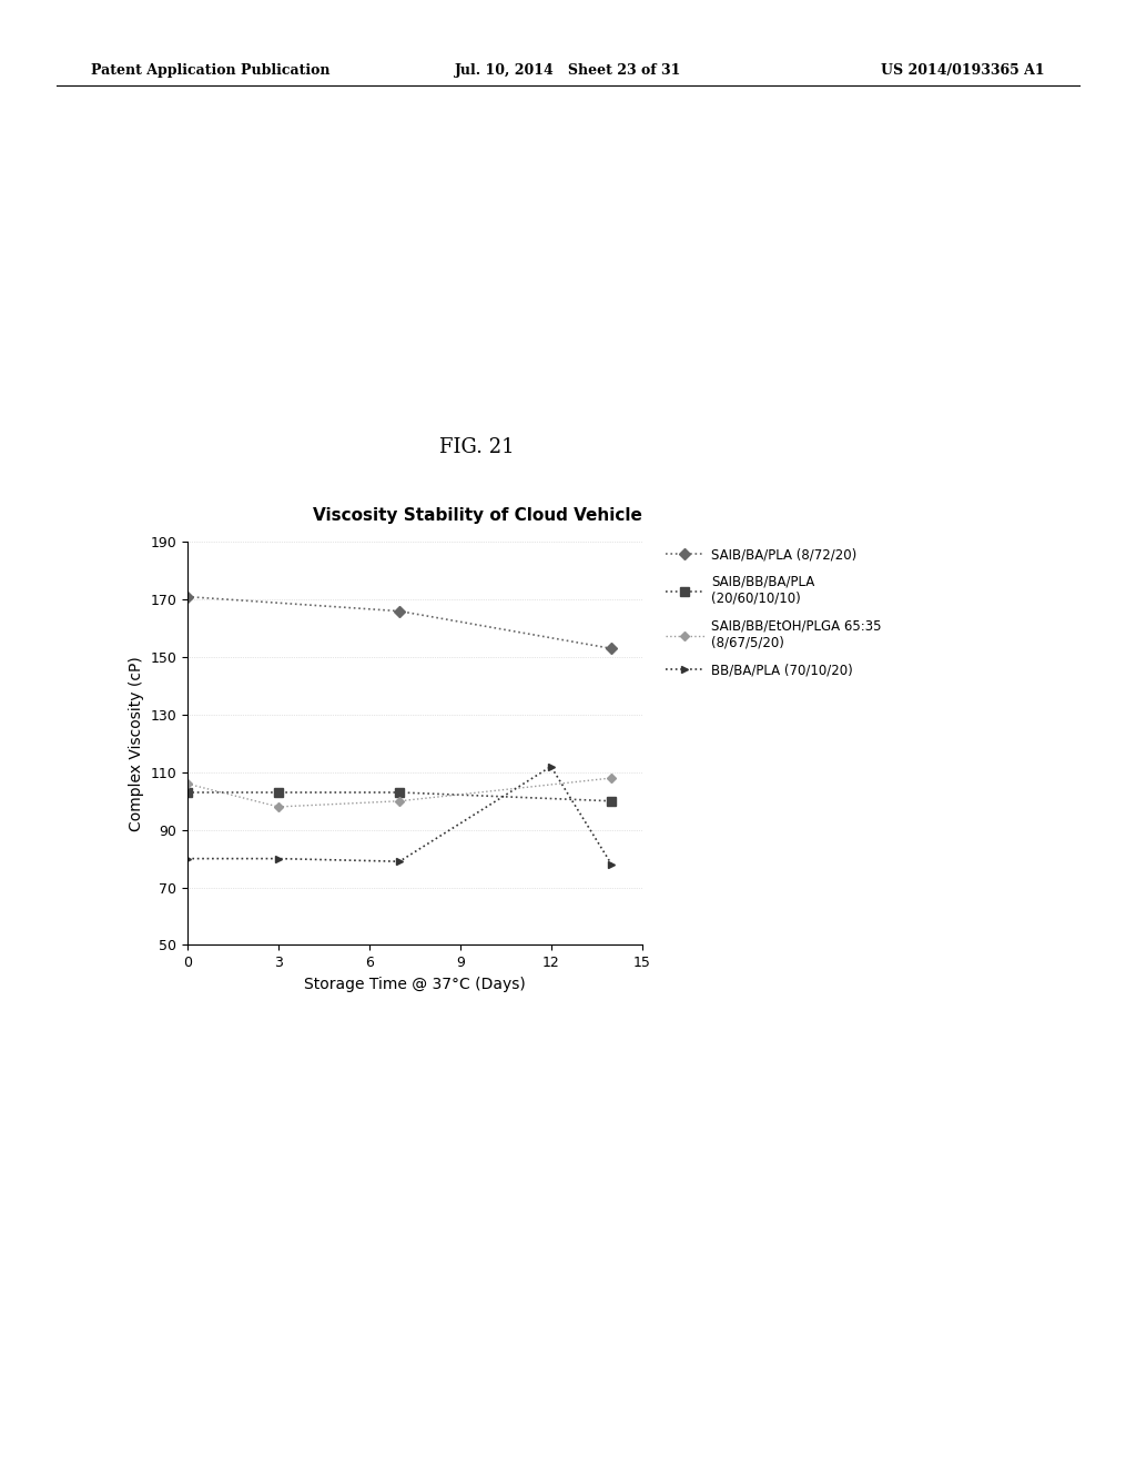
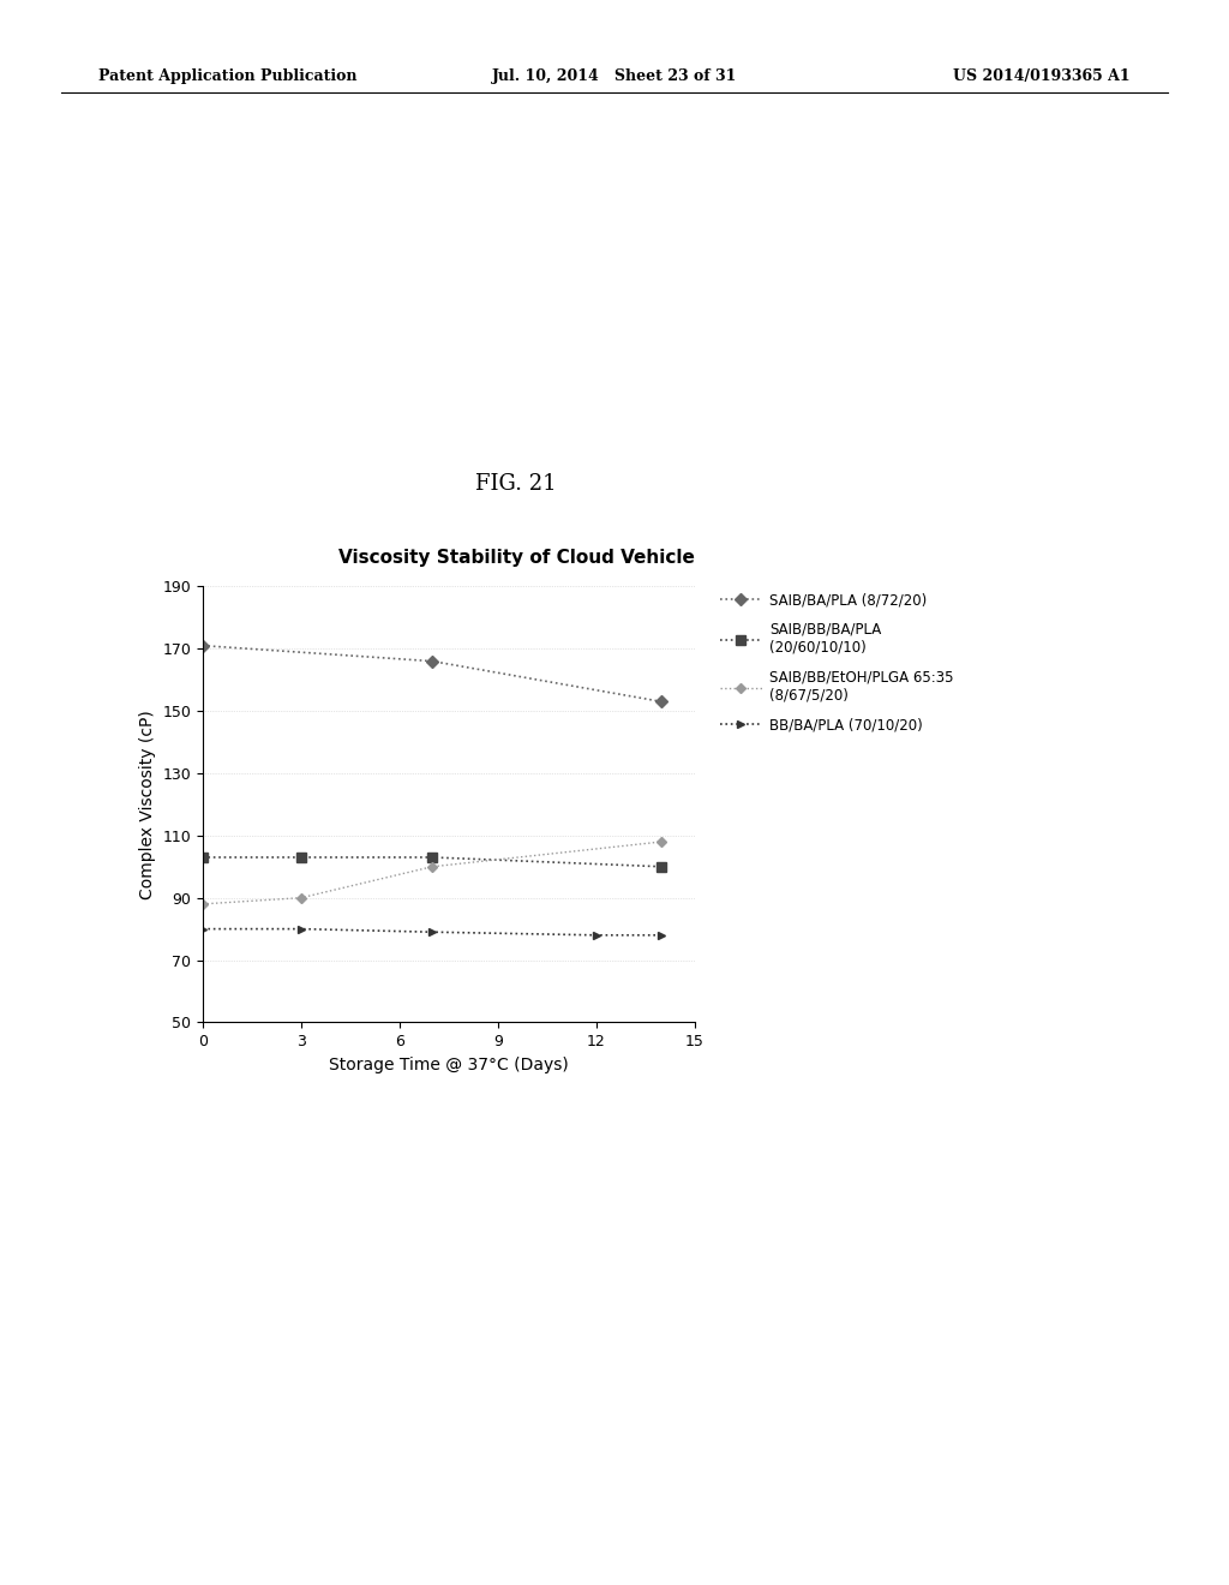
SAIB/BB/EtOH/PLGA 65:35 (8/67/5/20)/0: 106 -> 88
SAIB/BB/EtOH/PLGA 65:35 (8/67/5/20)/3: 98 -> 90
BB/BA/PLA (70/10/20)/12: 112 -> 78
